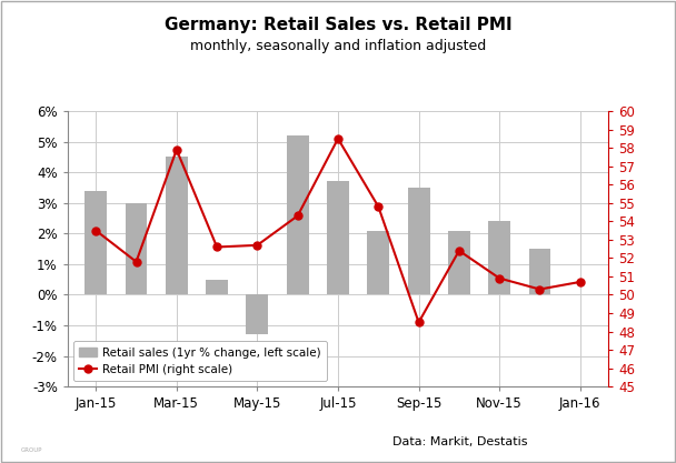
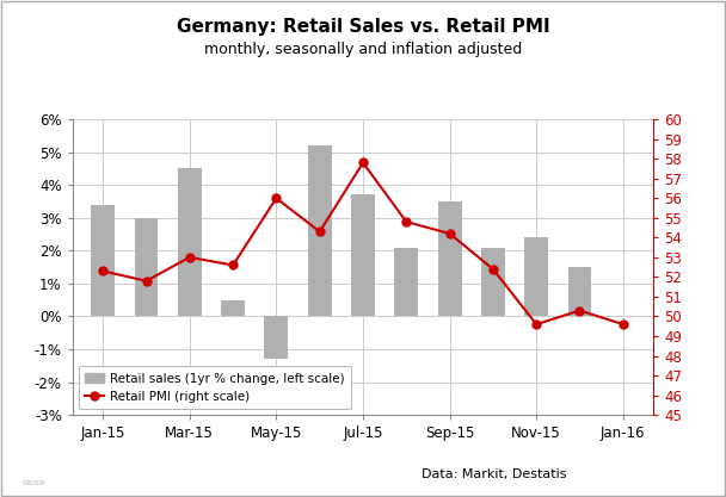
Retail PMI (right scale)/Jan-15: 53.5 -> 52.3
Retail PMI (right scale)/Mar-15: 57.9 -> 53.0
Retail PMI (right scale)/May-15: 52.7 -> 56.0
Retail PMI (right scale)/Jul-15: 58.5 -> 57.8
Retail PMI (right scale)/Sep-15: 48.5 -> 54.2
Retail PMI (right scale)/Nov-15: 50.9 -> 49.6
Retail PMI (right scale)/Jan-16: 50.7 -> 49.6
